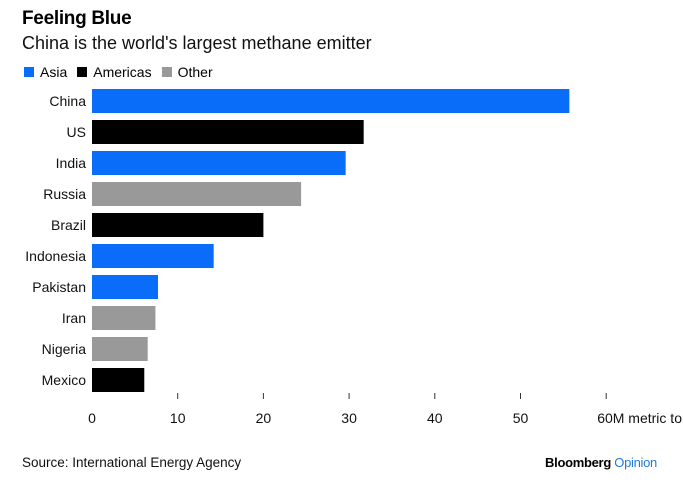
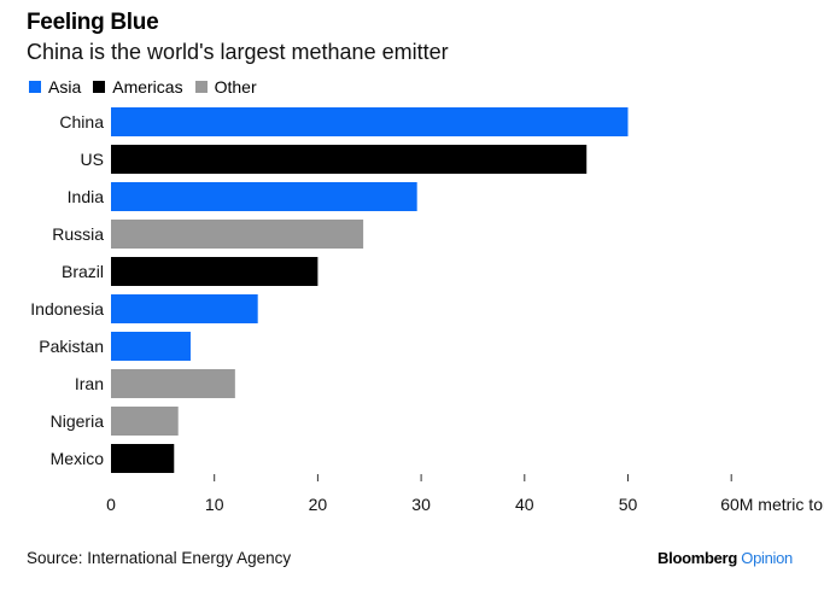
China: 56 -> 50
US: 32 -> 46
Iran: 7 -> 12
